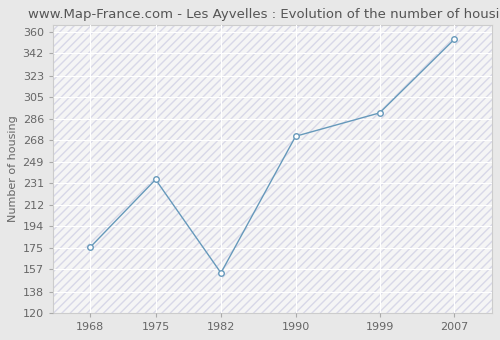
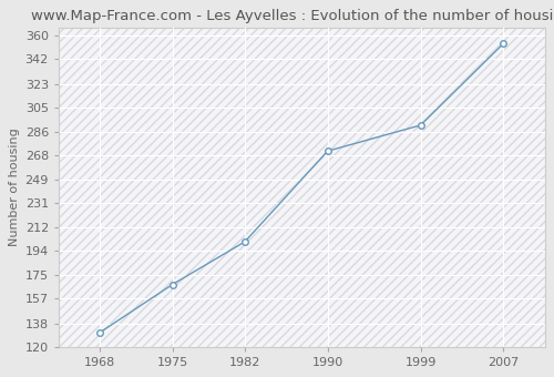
1968: 176 -> 131
1975: 234 -> 168
1982: 154 -> 201
